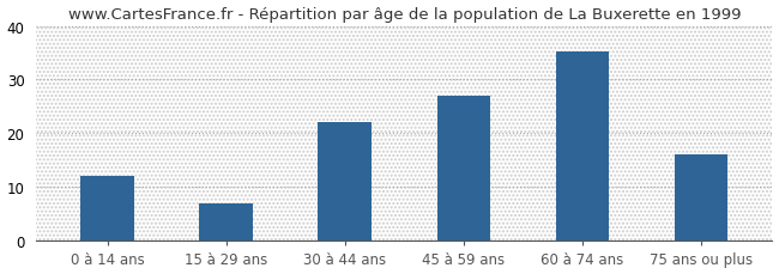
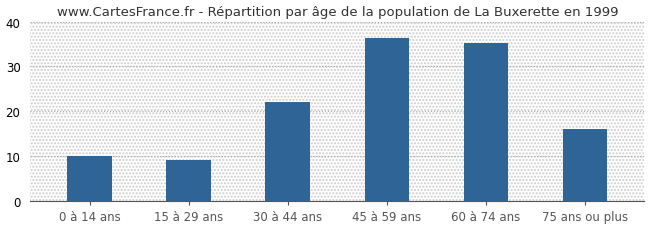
0 à 14 ans: 12.0 -> 10.2
15 à 29 ans: 7.0 -> 9.3
45 à 59 ans: 27.0 -> 36.3
